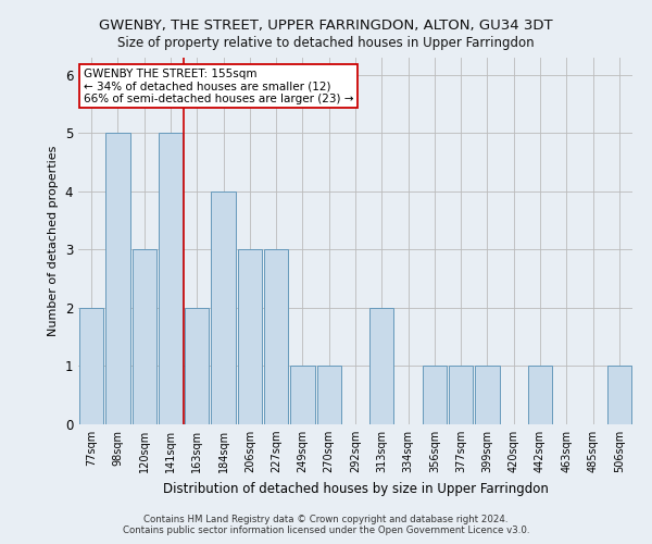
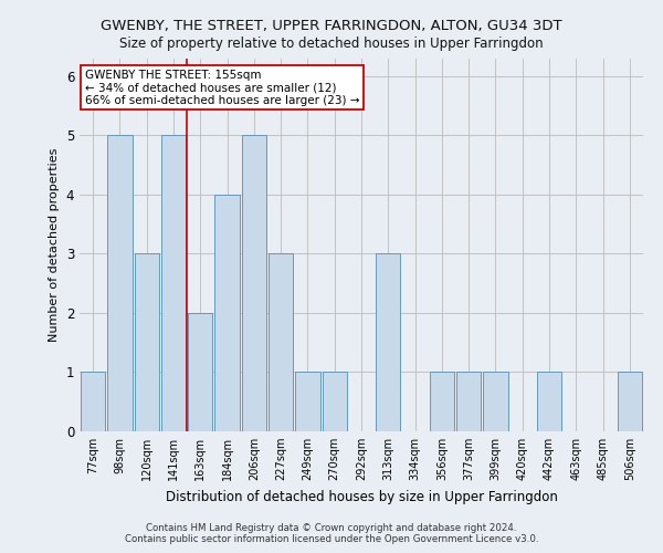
77sqm: 2 -> 1
206sqm: 3 -> 5
313sqm: 2 -> 3
